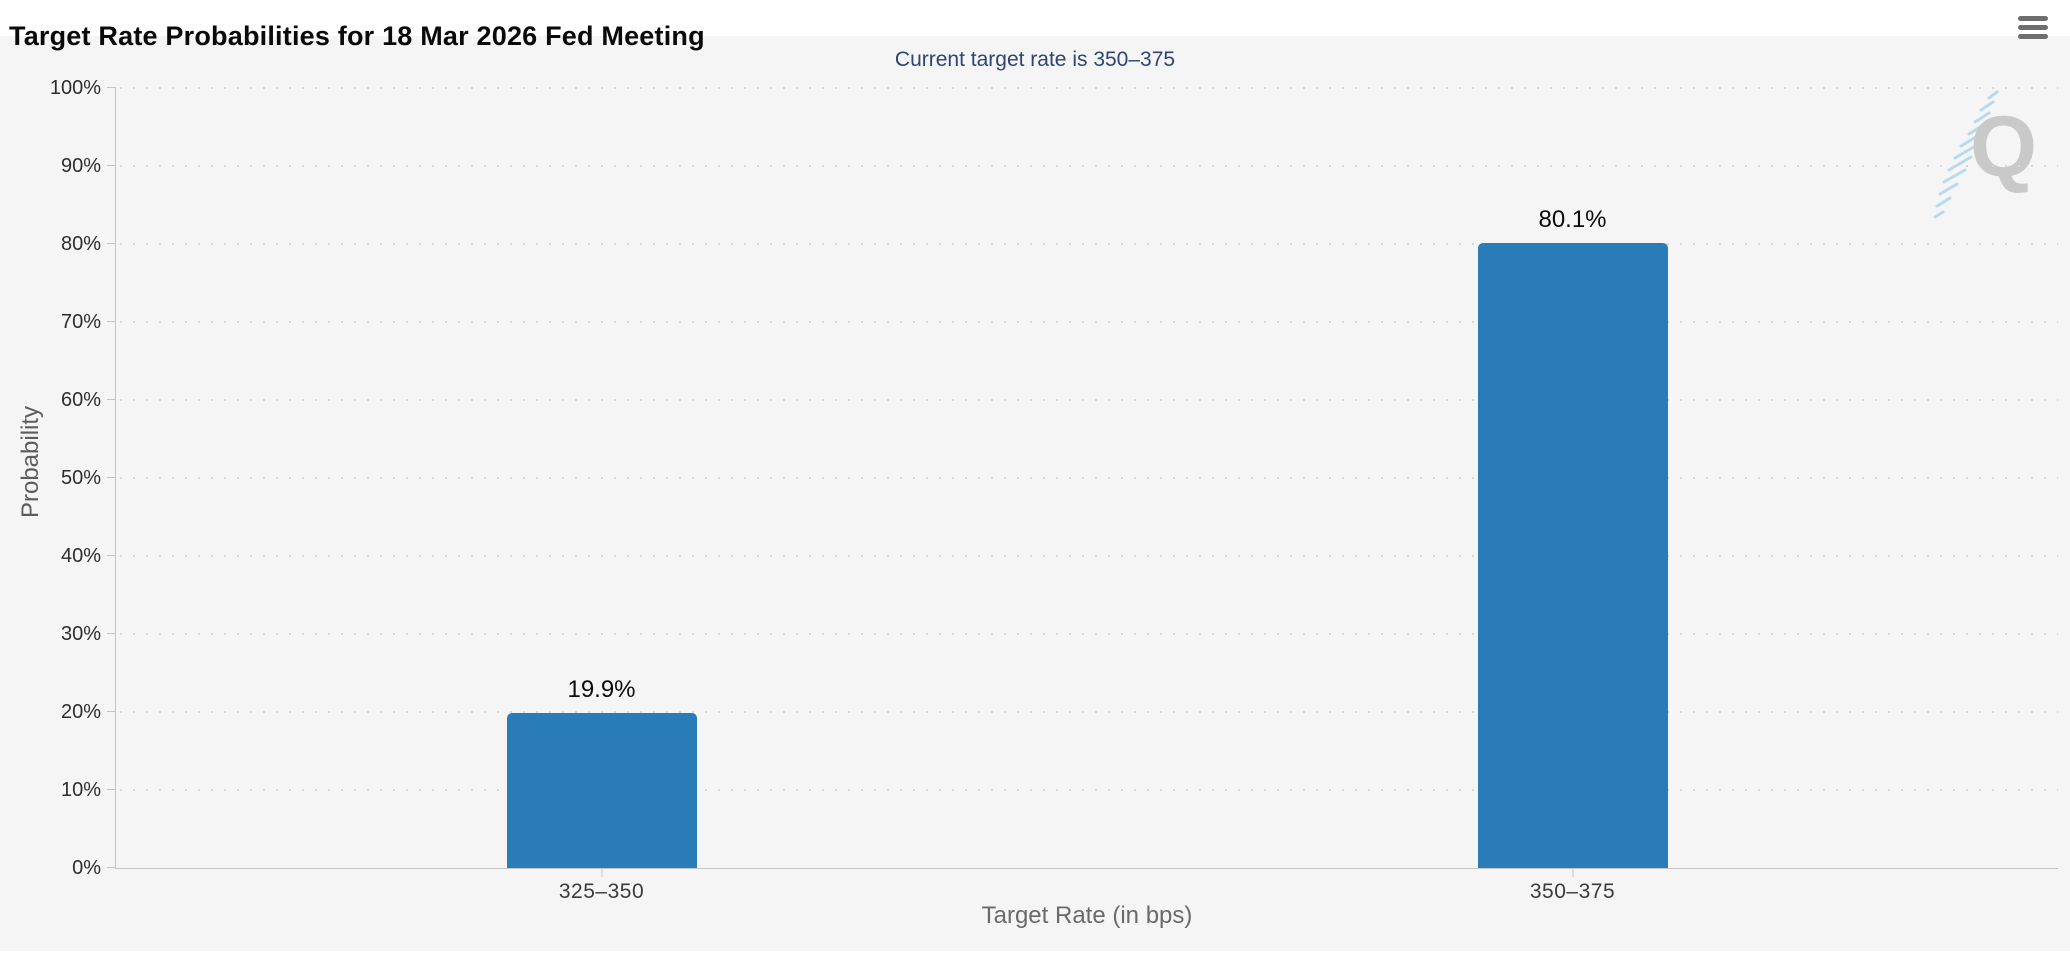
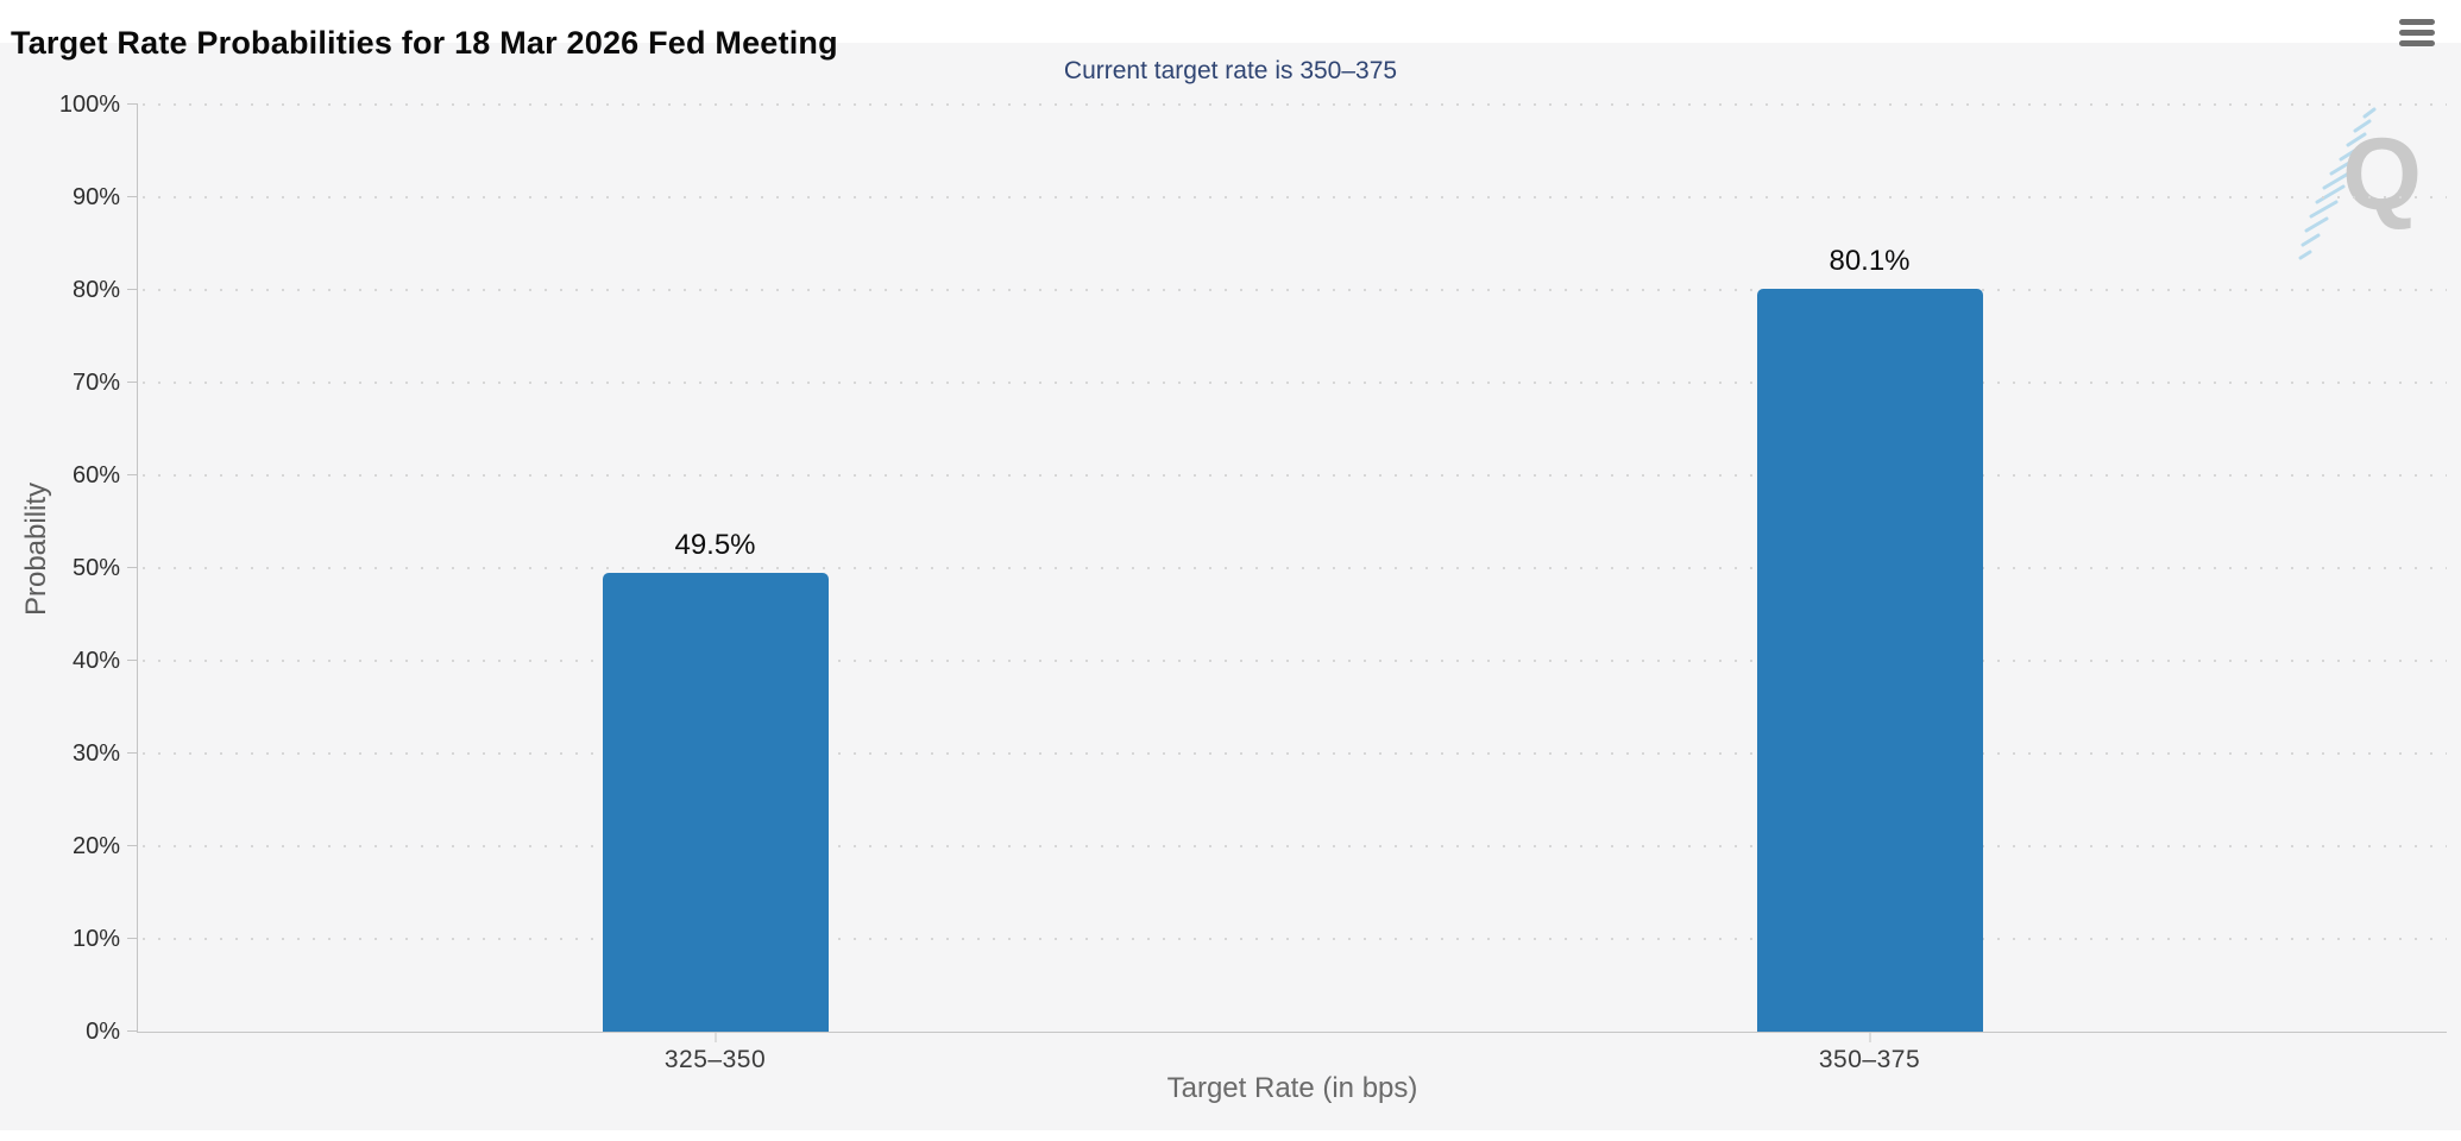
325–350: 19.9% -> 49.5%
